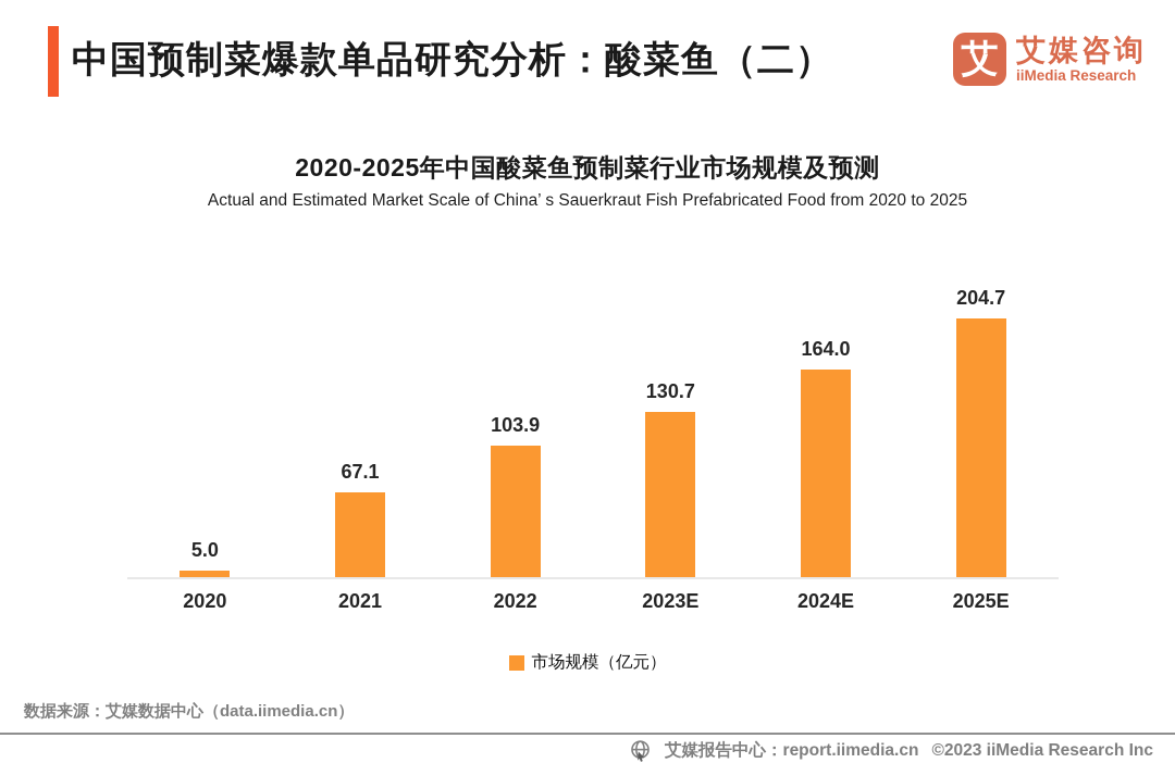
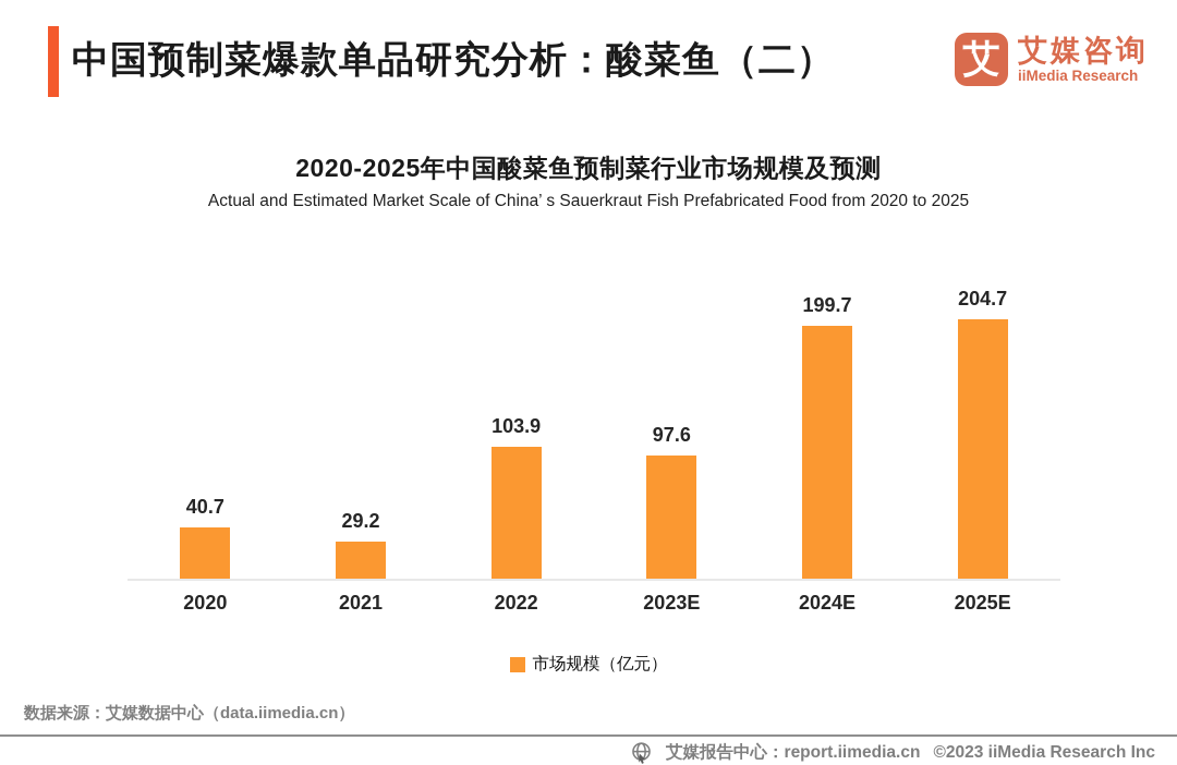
2020: 5.0 -> 40.7
2021: 67.1 -> 29.2
2023E: 130.7 -> 97.6
2024E: 164.0 -> 199.7
